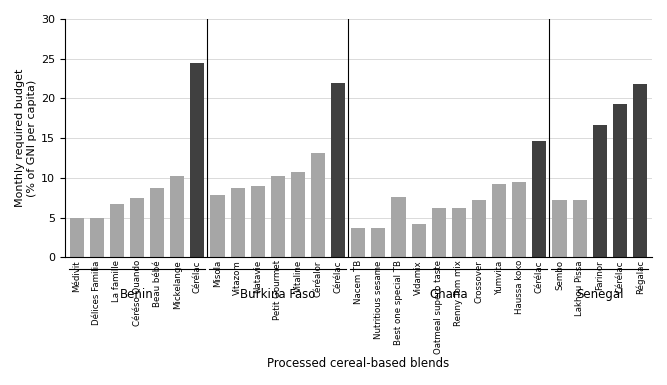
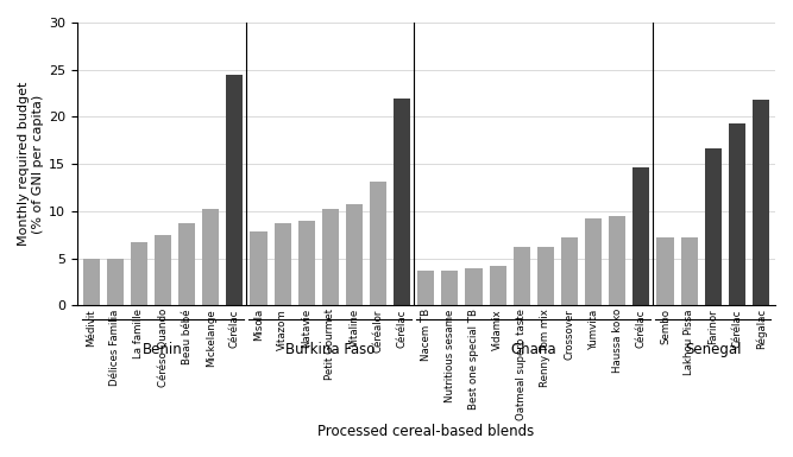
Best one special TB: 7.6 -> 3.9
